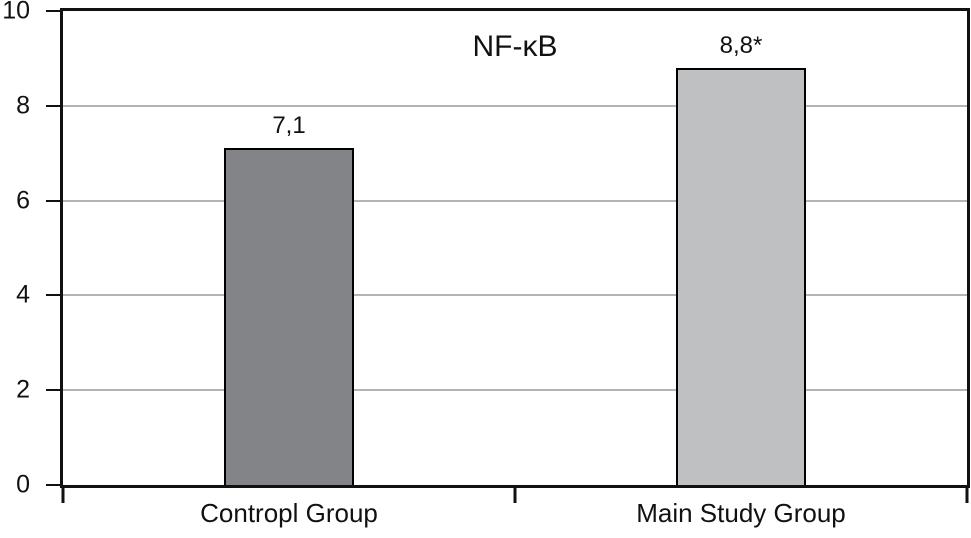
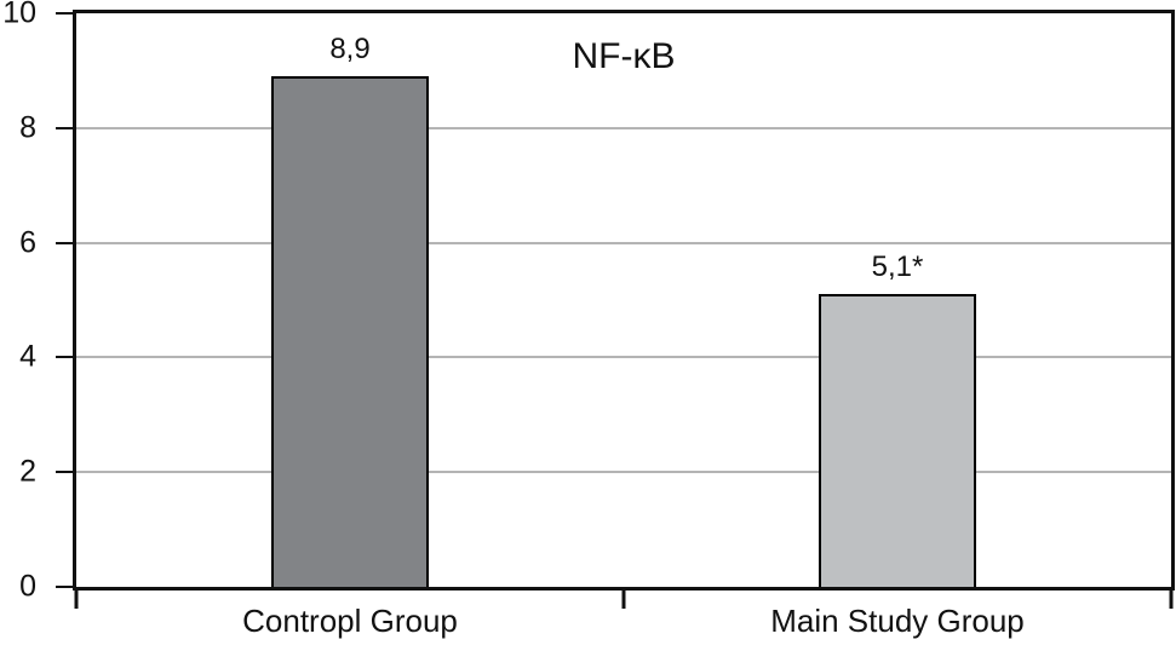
Contropl Group: 7,1 -> 8,9
Main Study Group: 8,8 -> 5,1
